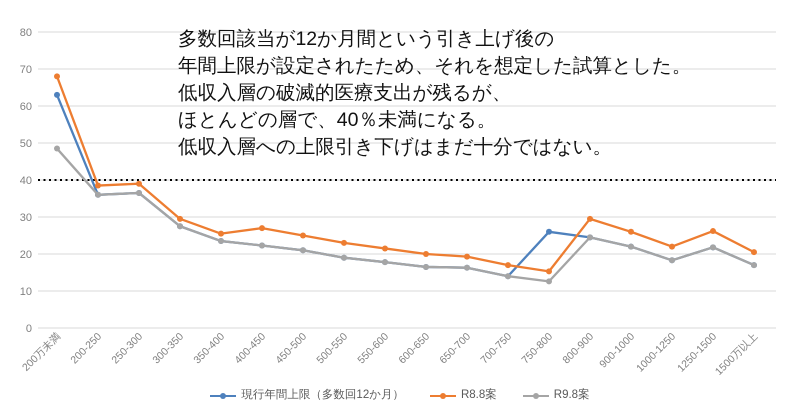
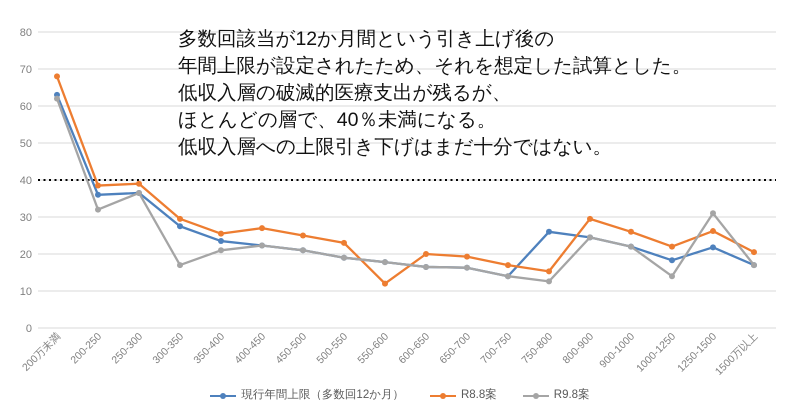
R9.8案/200万未満: 48 -> 62
R9.8案/200-250: 36 -> 32
R9.8案/300-350: 28 -> 17
R9.8案/350-400: 24 -> 21
R8.8案/550-600: 22 -> 12
R9.8案/1000-1250: 18 -> 14
R9.8案/1250-1500: 22 -> 31
